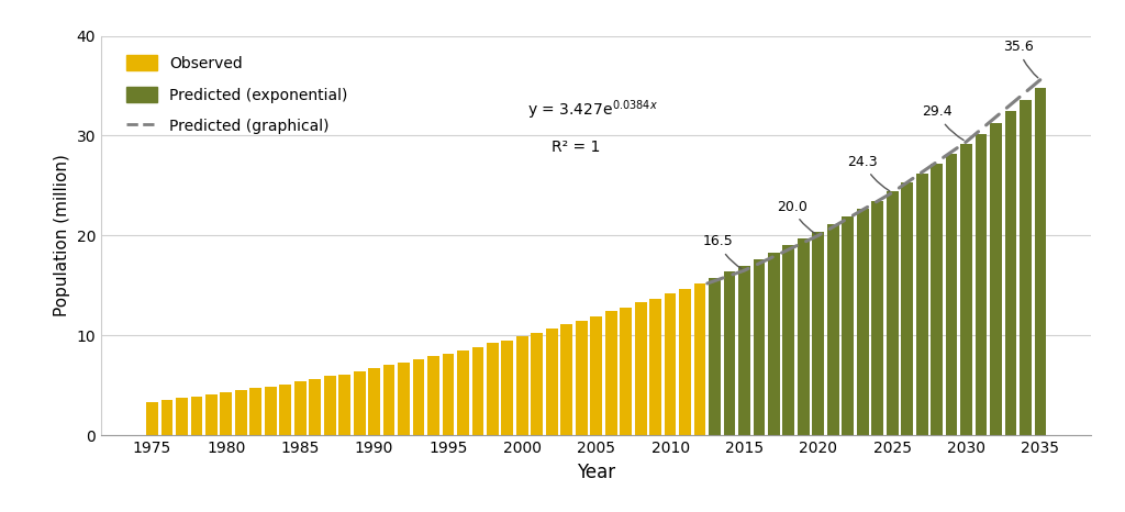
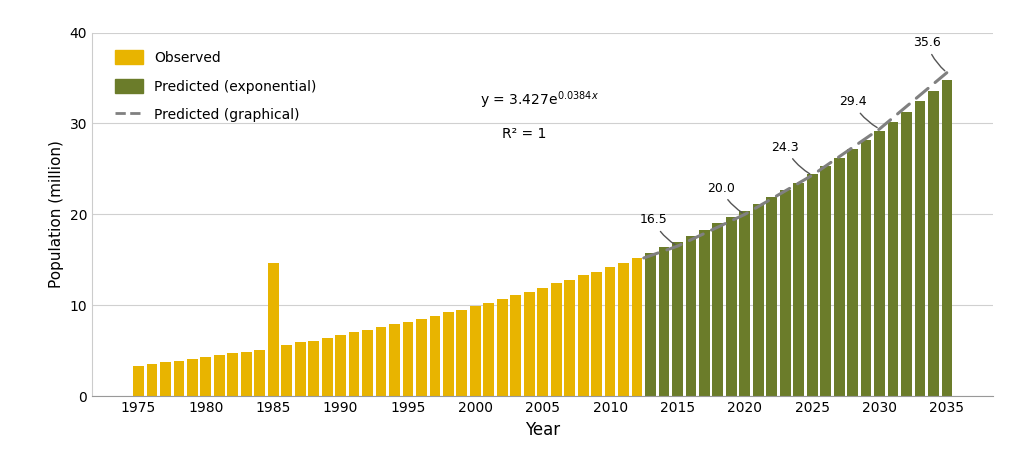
Observed/1985: 5.4 -> 14.6
